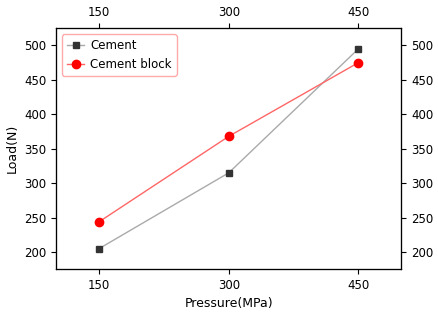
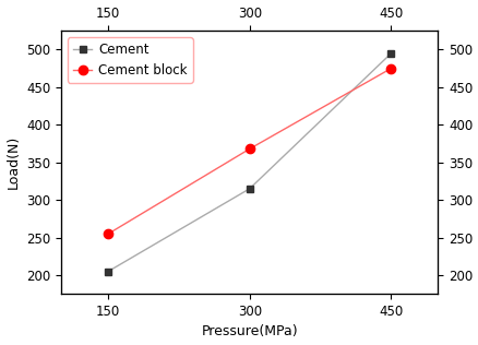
Cement block/150: 244 -> 255
